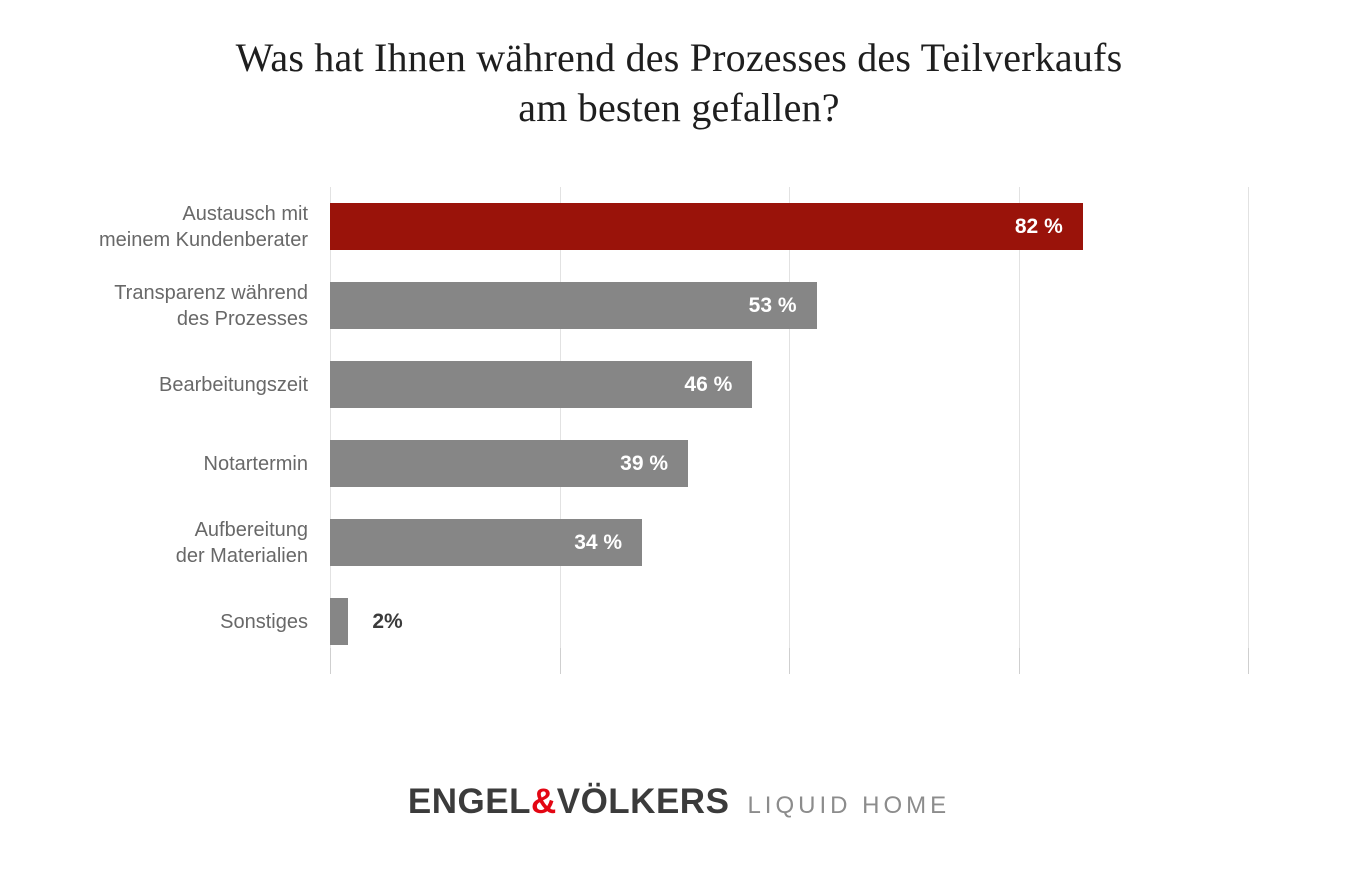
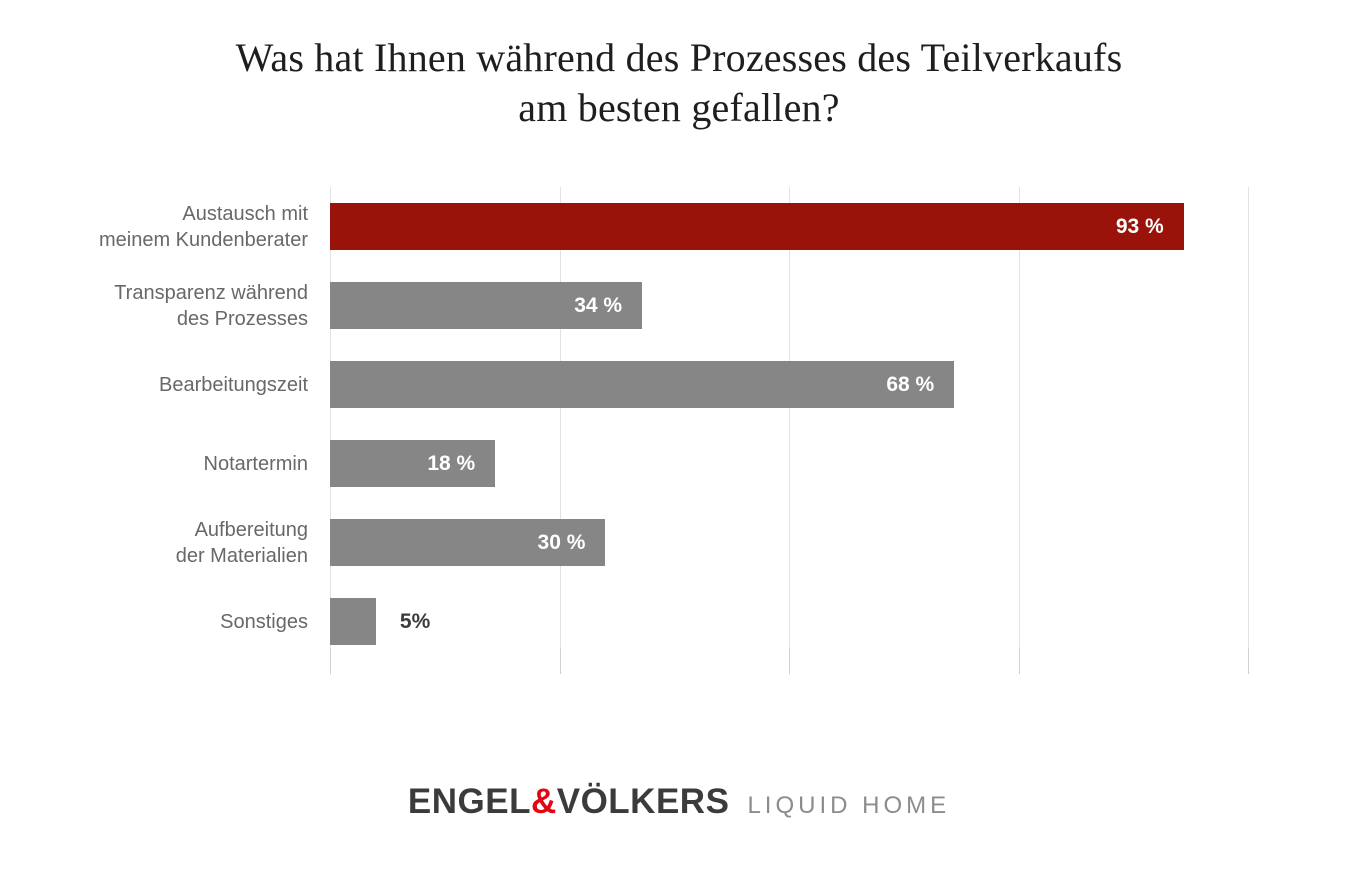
Austausch mit meinem Kundenberater: 82 -> 93
Transparenz während des Prozesses: 53 -> 34
Bearbeitungszeit: 46 -> 68
Notartermin: 39 -> 18
Aufbereitung der Materialien: 34 -> 30
Sonstiges: 2% -> 5%
